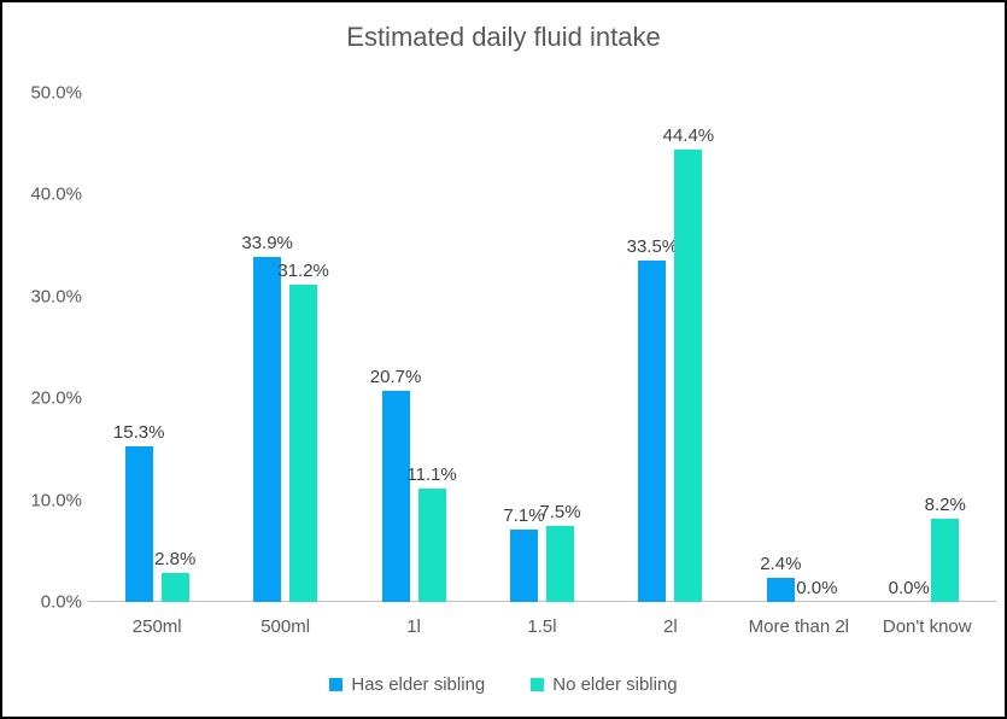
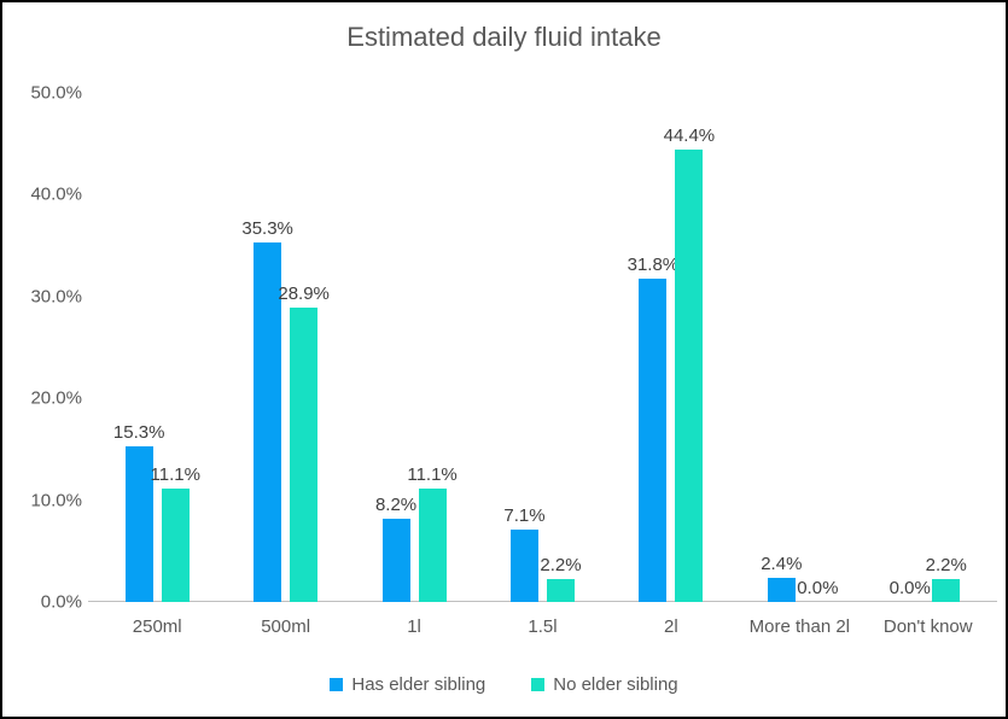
No elder sibling/250ml: 2.8% -> 11.1%
Has elder sibling/500ml: 33.9% -> 35.3%
No elder sibling/500ml: 31.2% -> 28.9%
Has elder sibling/1l: 20.7% -> 8.2%
No elder sibling/1.5l: 7.5% -> 2.2%
Has elder sibling/2l: 33.5% -> 31.8%
No elder sibling/Don't know: 8.2% -> 2.2%
